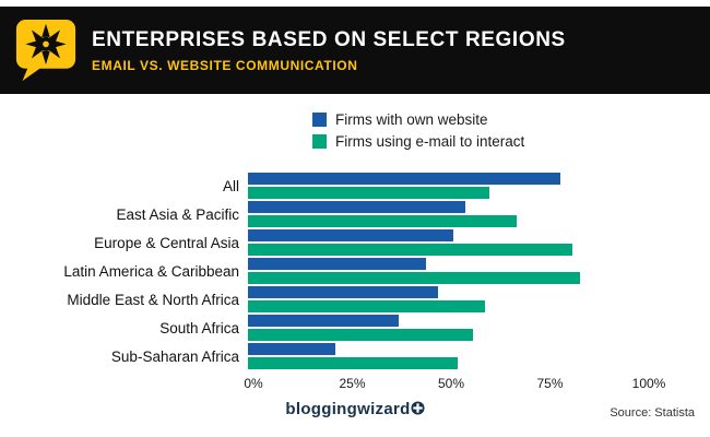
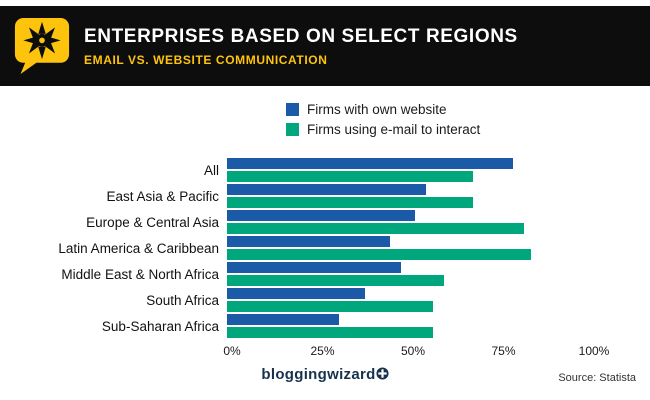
Firms using e-mail to interact/All: 61% -> 68%
Firms with own website/Sub-Saharan Africa: 22% -> 31%
Firms using e-mail to interact/Sub-Saharan Africa: 53% -> 57%
